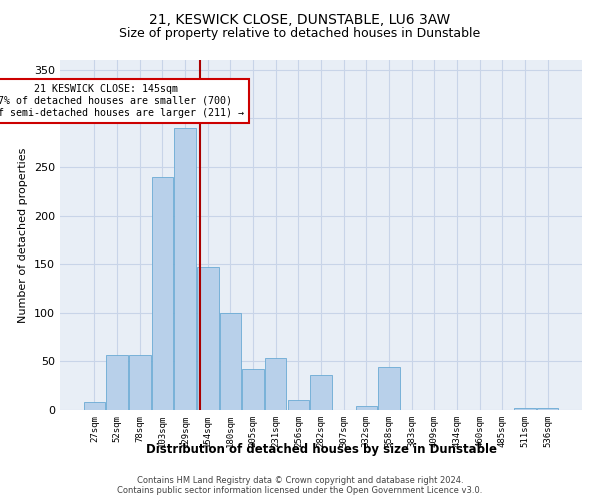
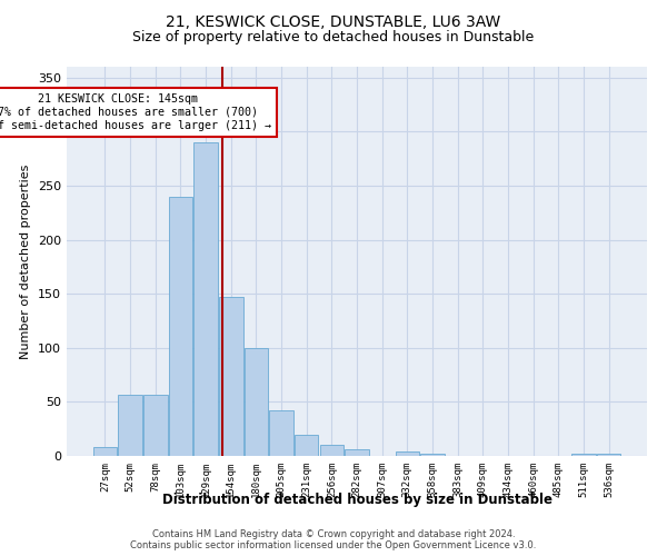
231sqm: 54 -> 20
282sqm: 36 -> 6
358sqm: 44 -> 2
